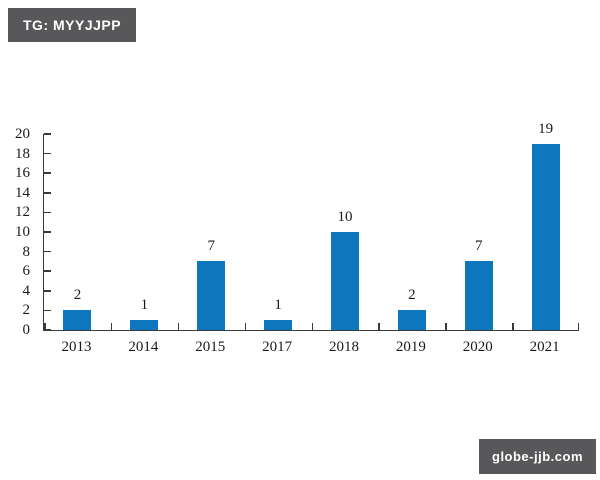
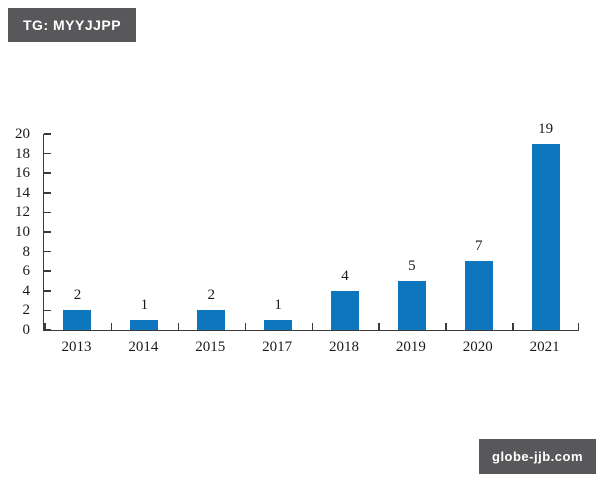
2015: 7 -> 2
2018: 10 -> 4
2019: 2 -> 5
